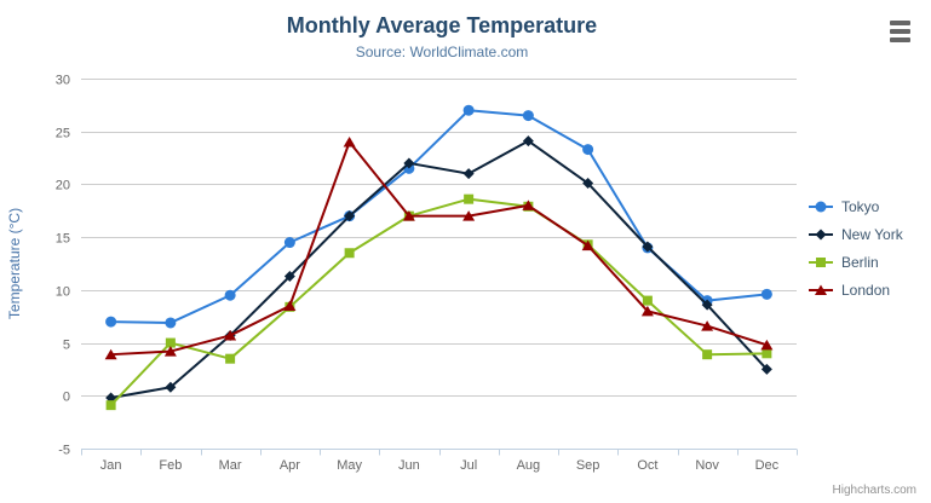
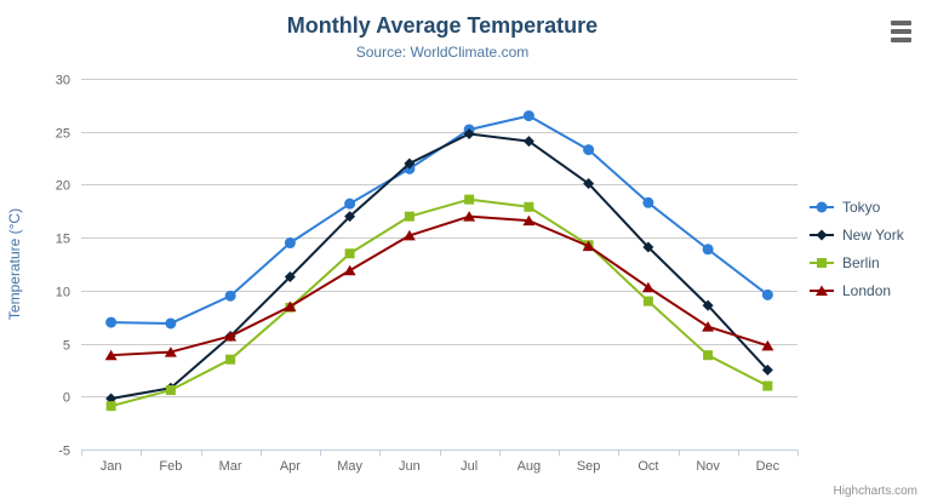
Berlin/Feb: 5 -> 1
Tokyo/May: 17 -> 18
London/May: 24 -> 12
London/Jun: 17 -> 15
Tokyo/Jul: 27 -> 25
New York/Jul: 21 -> 25
London/Aug: 18 -> 17
Tokyo/Oct: 14 -> 18
London/Oct: 8 -> 10
Tokyo/Nov: 9 -> 14
Berlin/Dec: 4 -> 1
